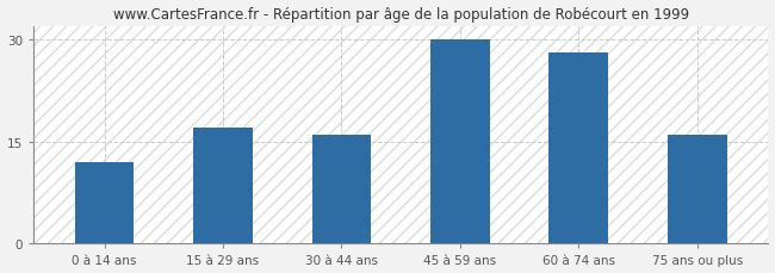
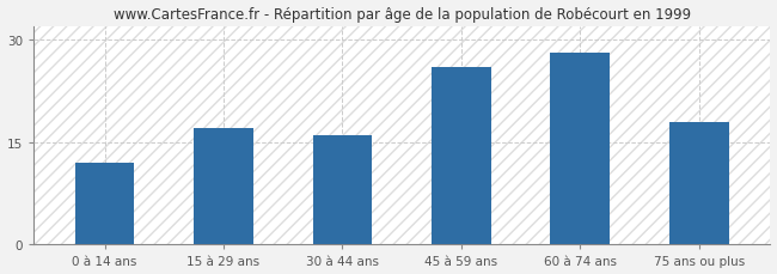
45 à 59 ans: 30 -> 26
75 ans ou plus: 16 -> 18
